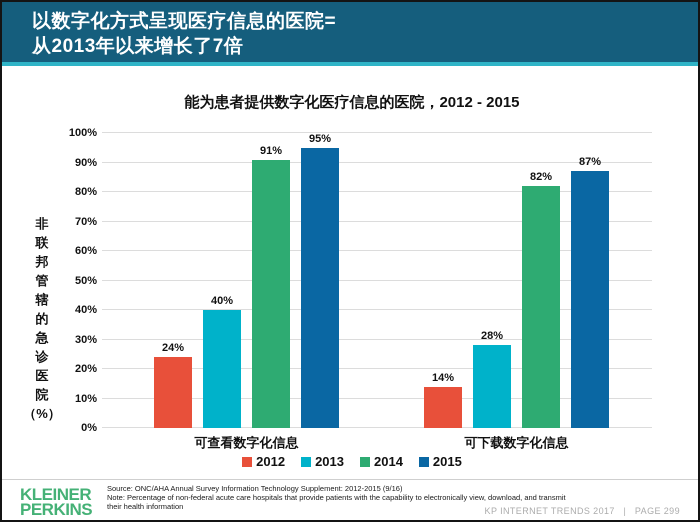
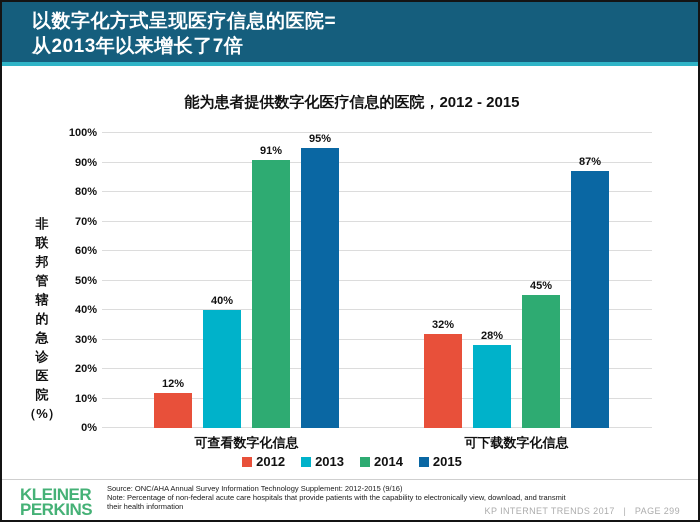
2012/可查看数字化信息: 24% -> 12%
2012/可下载数字化信息: 14% -> 32%
2014/可下载数字化信息: 82% -> 45%
